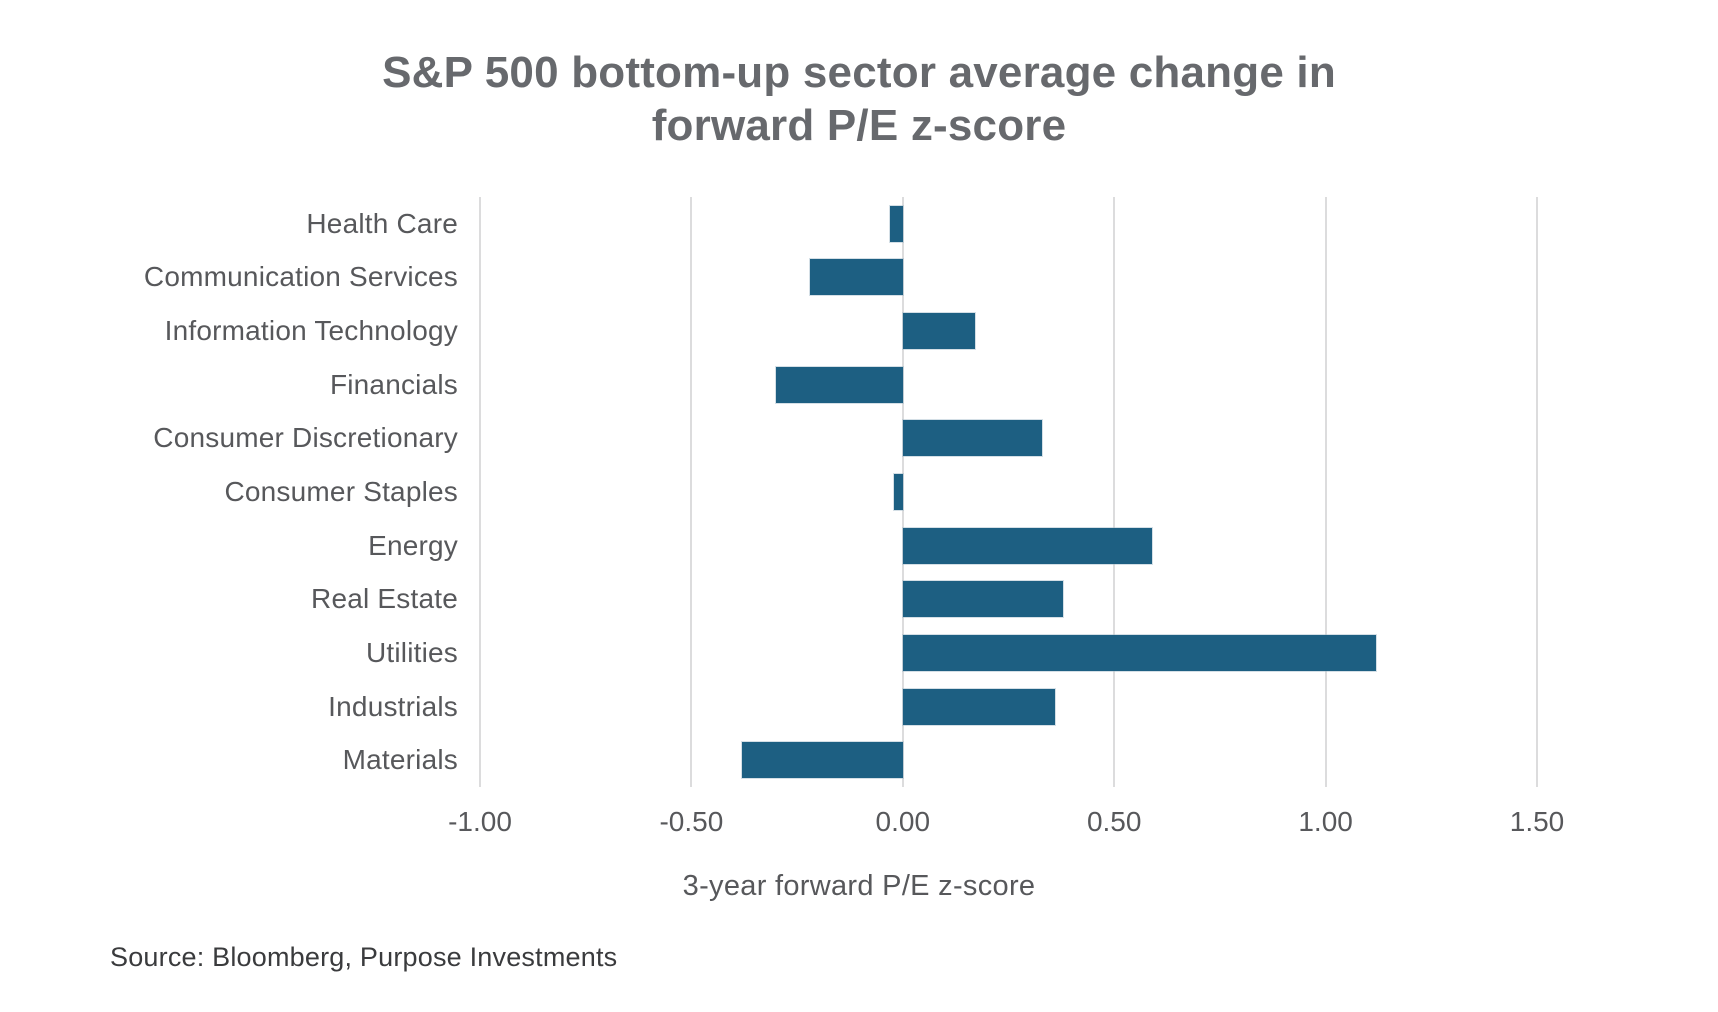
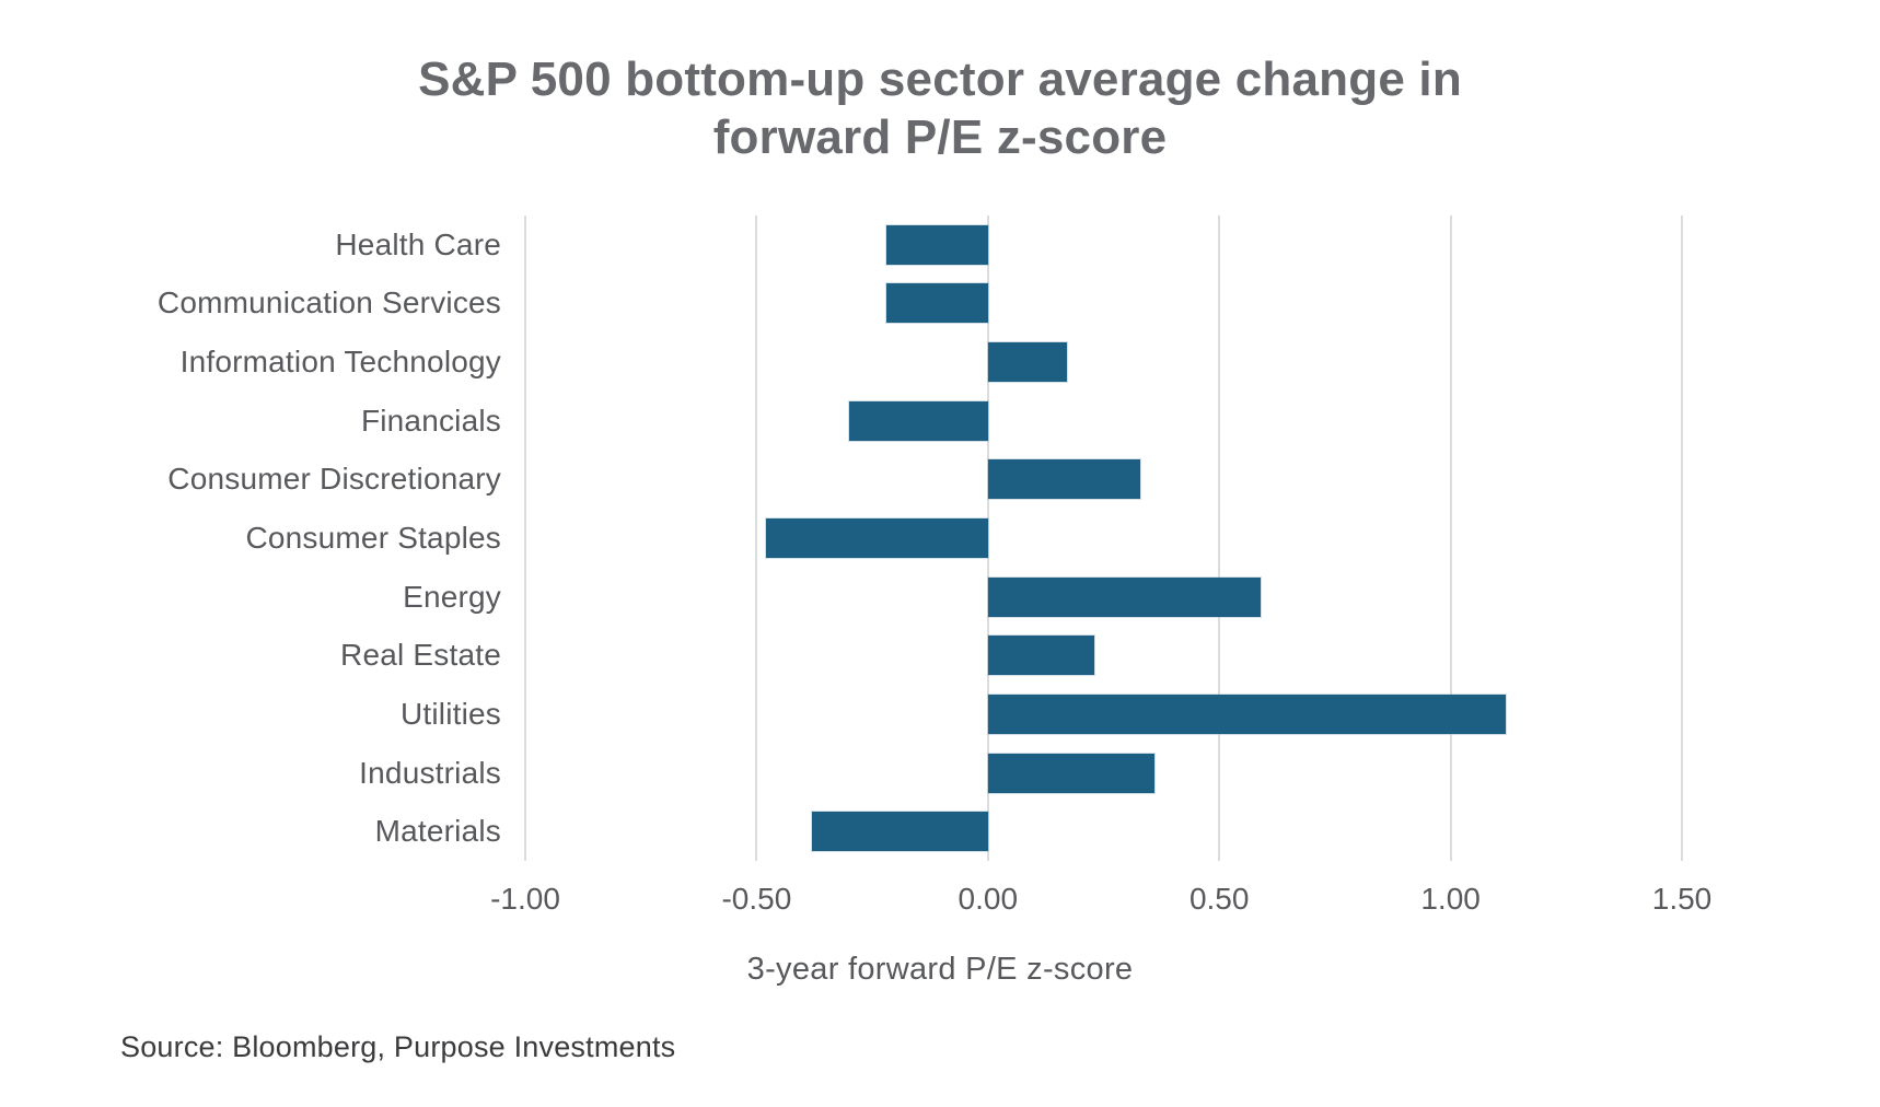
Health Care: -0.03 -> -0.22
Consumer Staples: -0.02 -> -0.48
Real Estate: 0.38 -> 0.23
